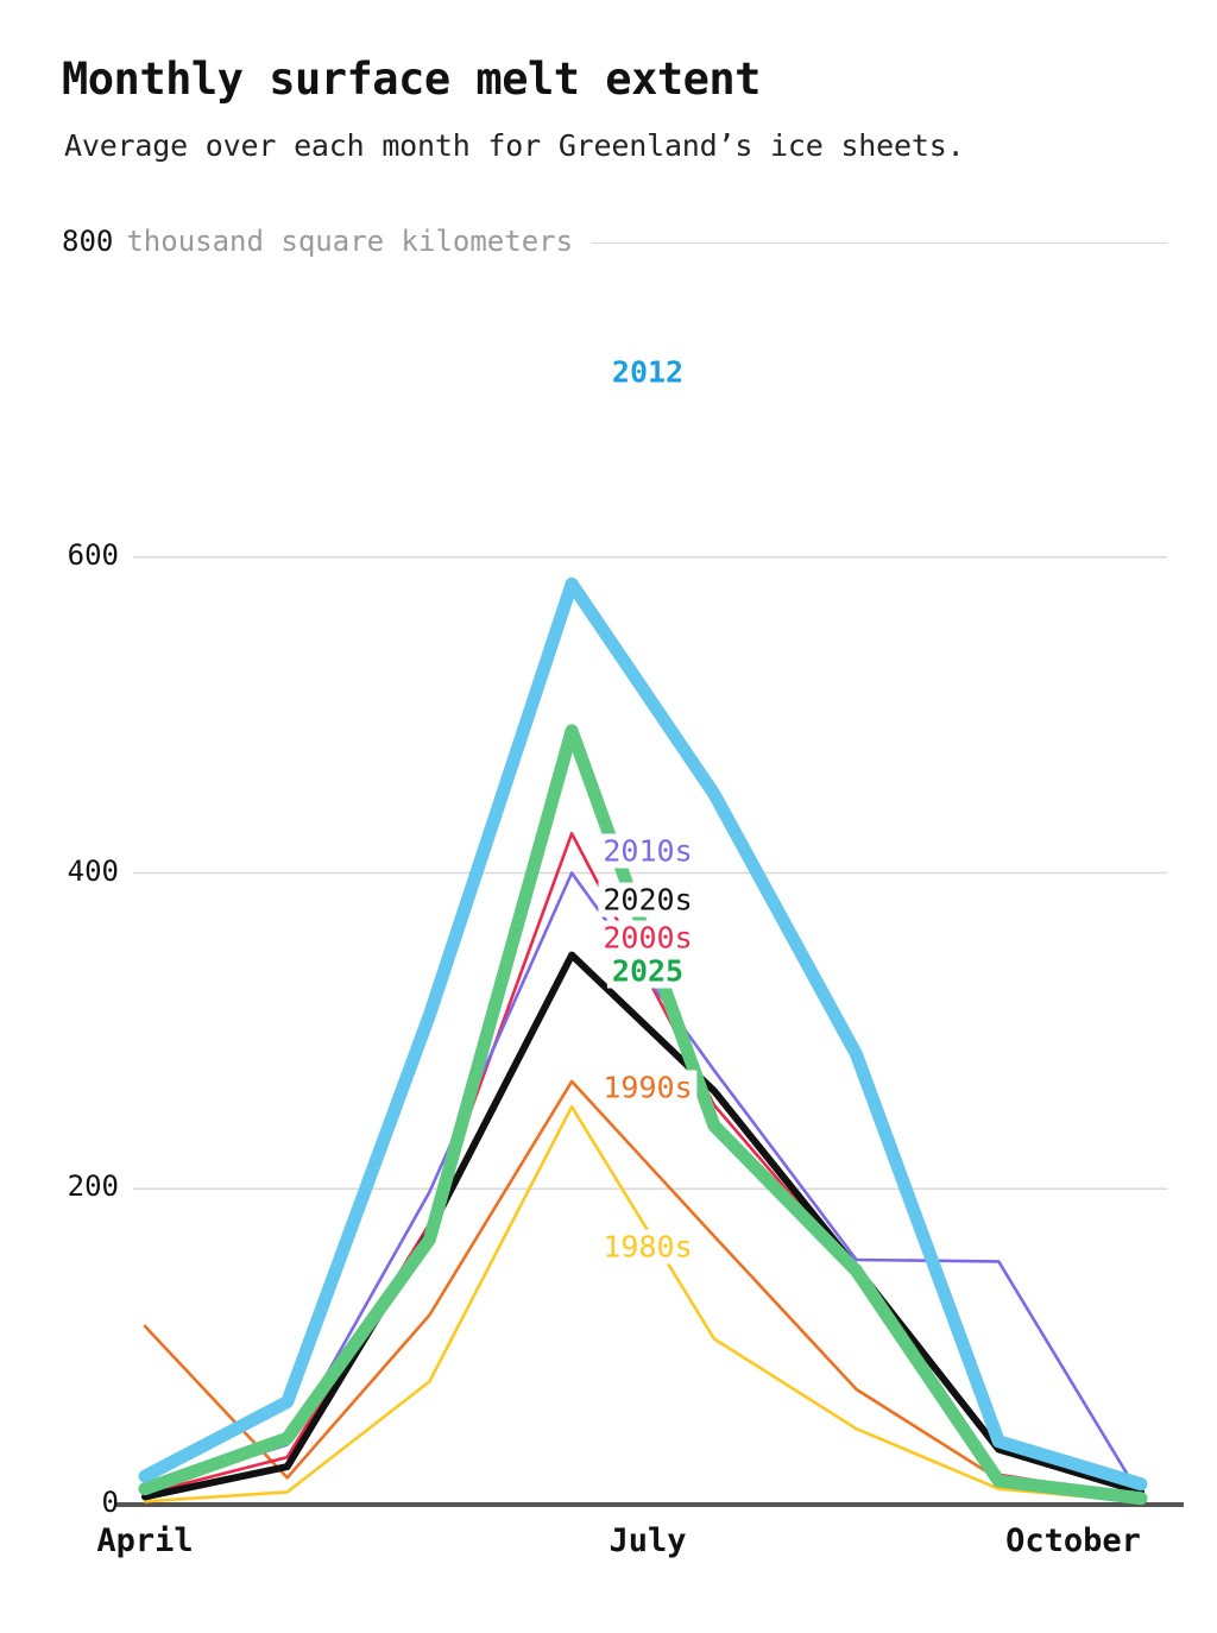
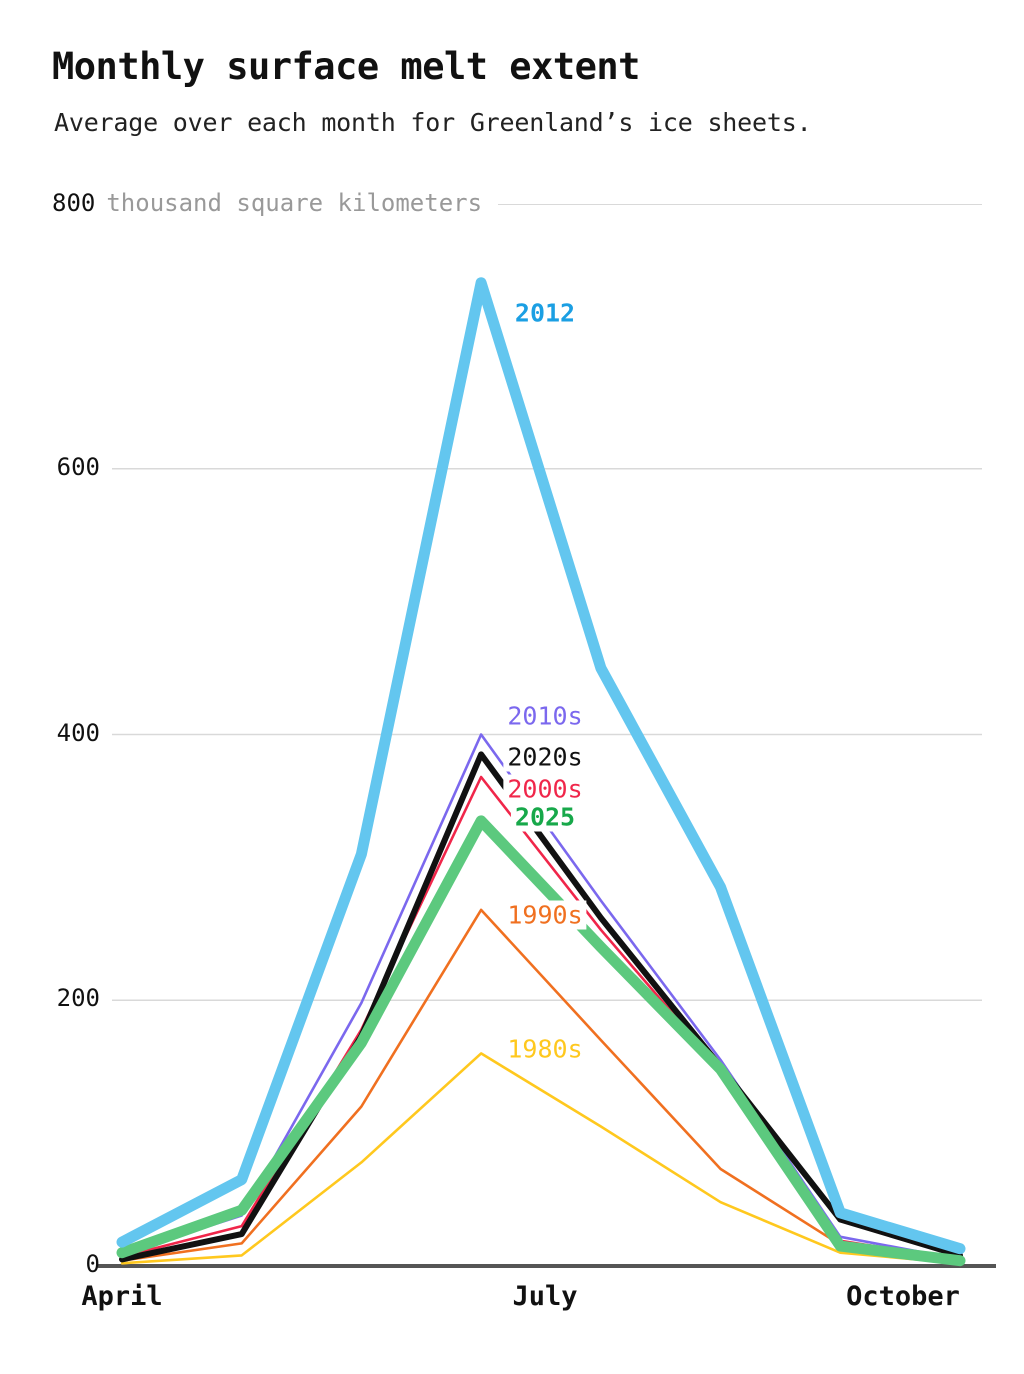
1990s/April: 113 -> 4
2012/July: 583 -> 740
2020s/July: 348 -> 385
2000s/July: 425 -> 368
2025/July: 490 -> 335
1980s/July: 252 -> 160
2010s/October: 154 -> 22
